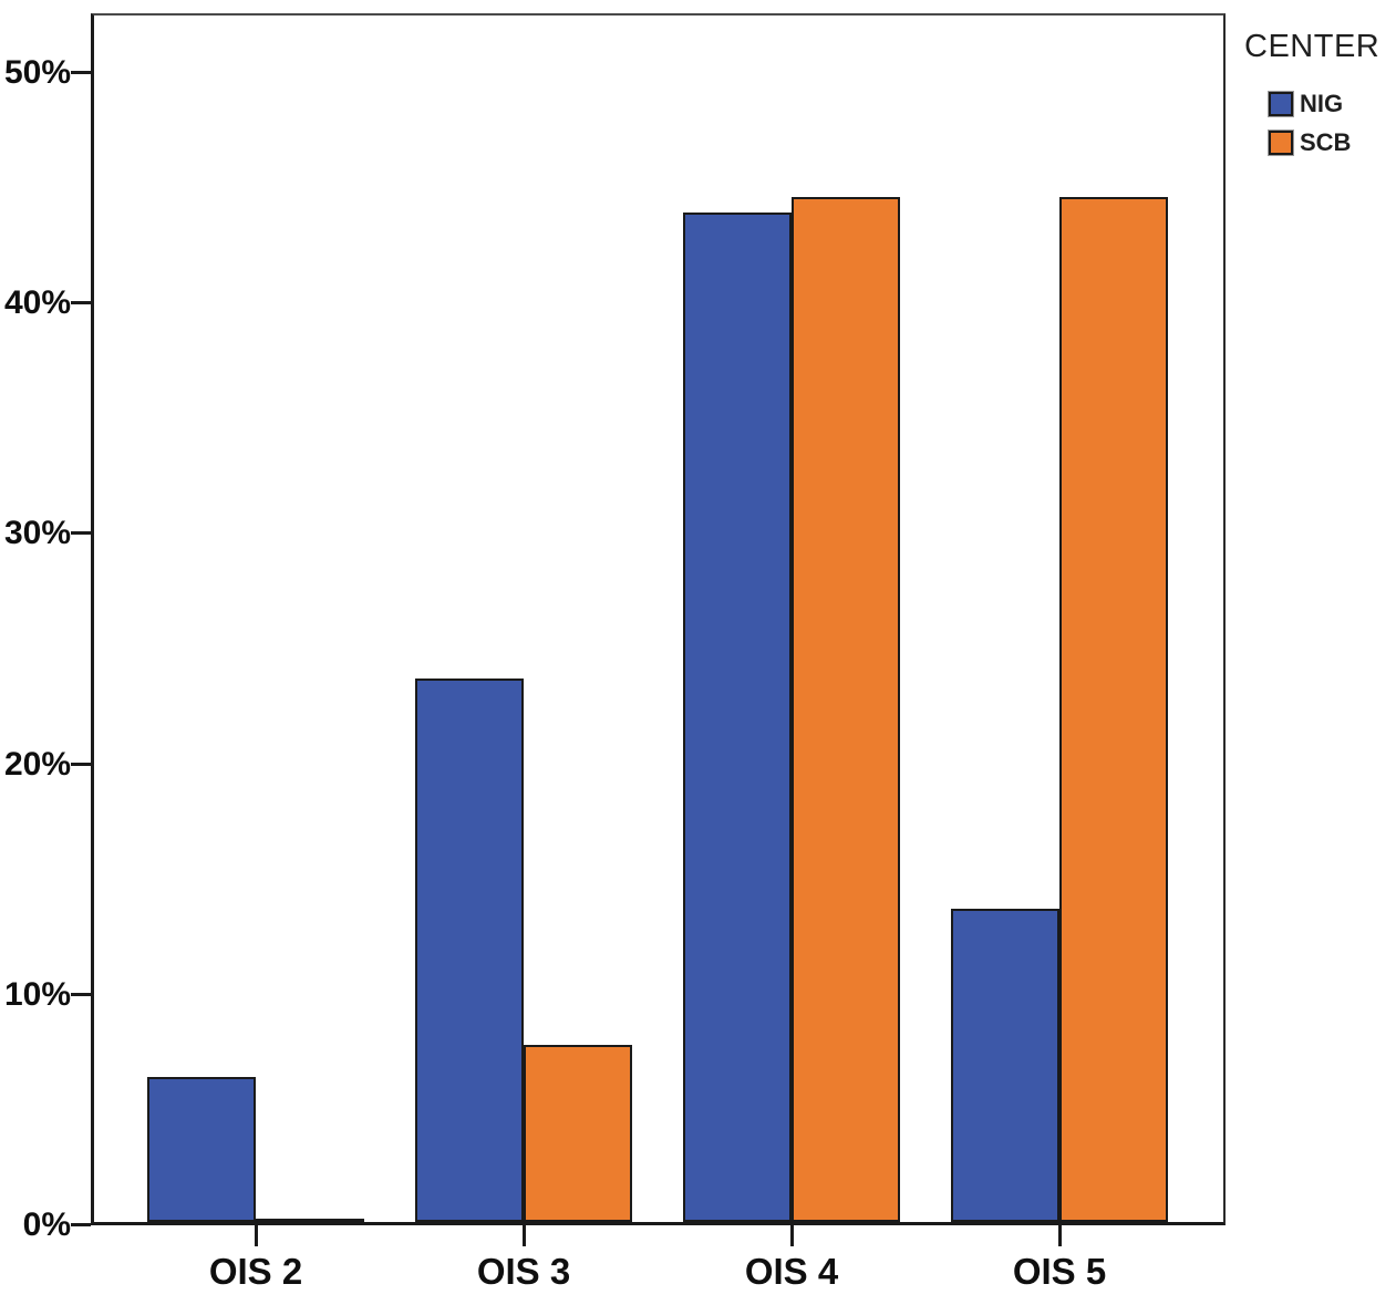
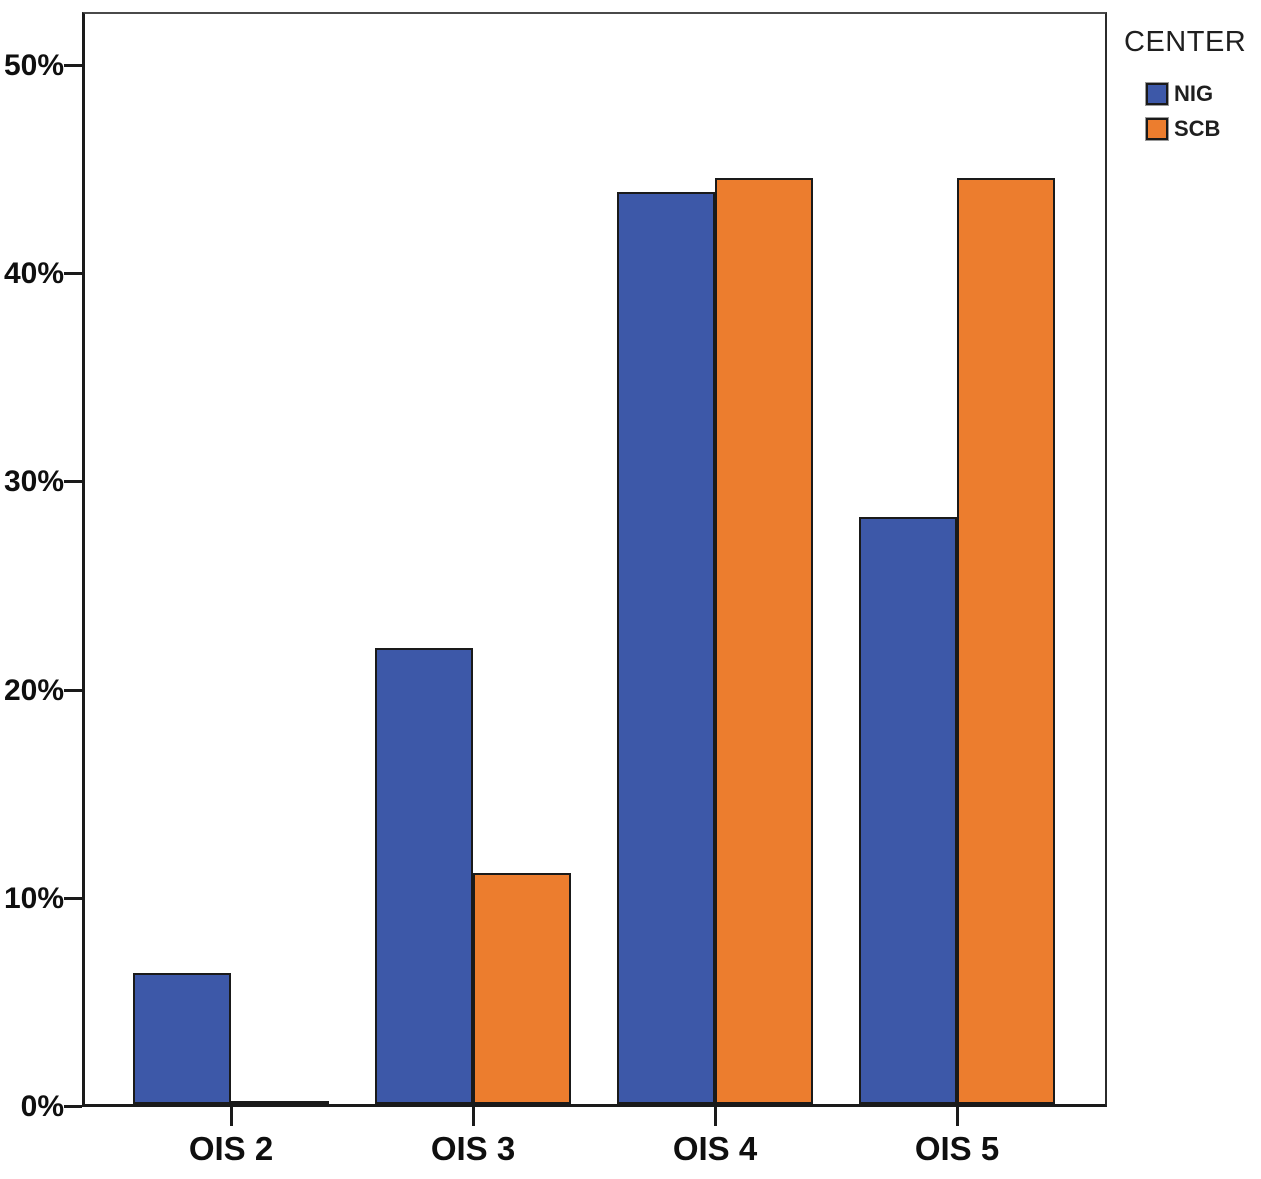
NIG/OIS 3: 23.6% -> 21.9%
SCB/OIS 3: 7.7% -> 11.1%
NIG/OIS 5: 13.6% -> 28.2%
